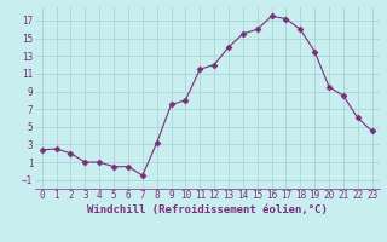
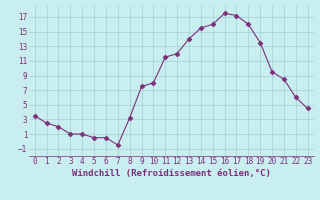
0: 2.4 -> 3.5
